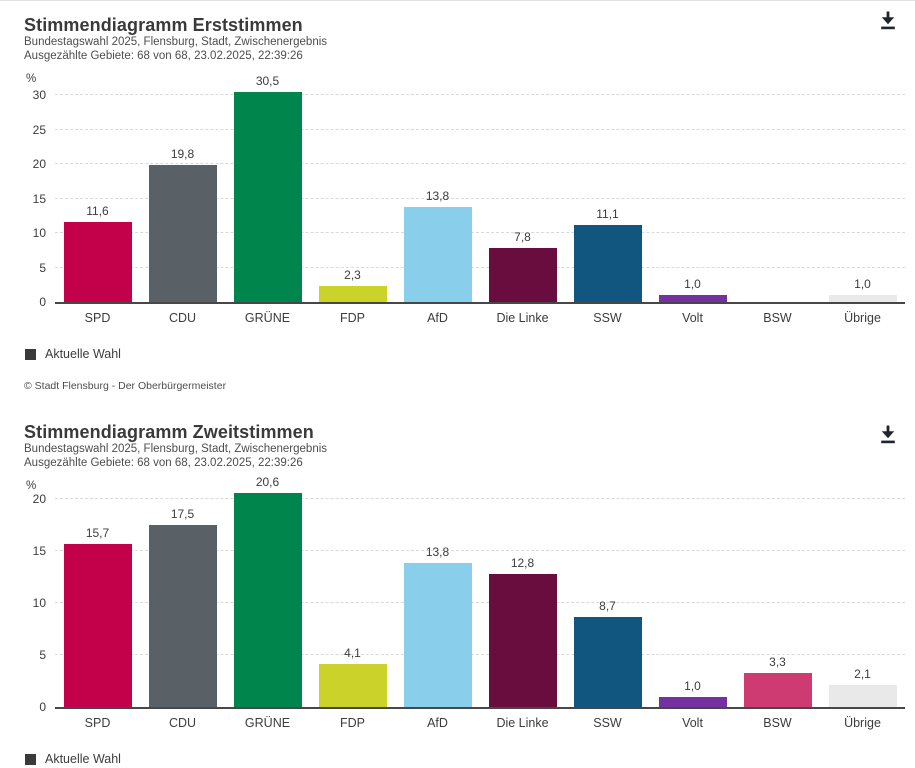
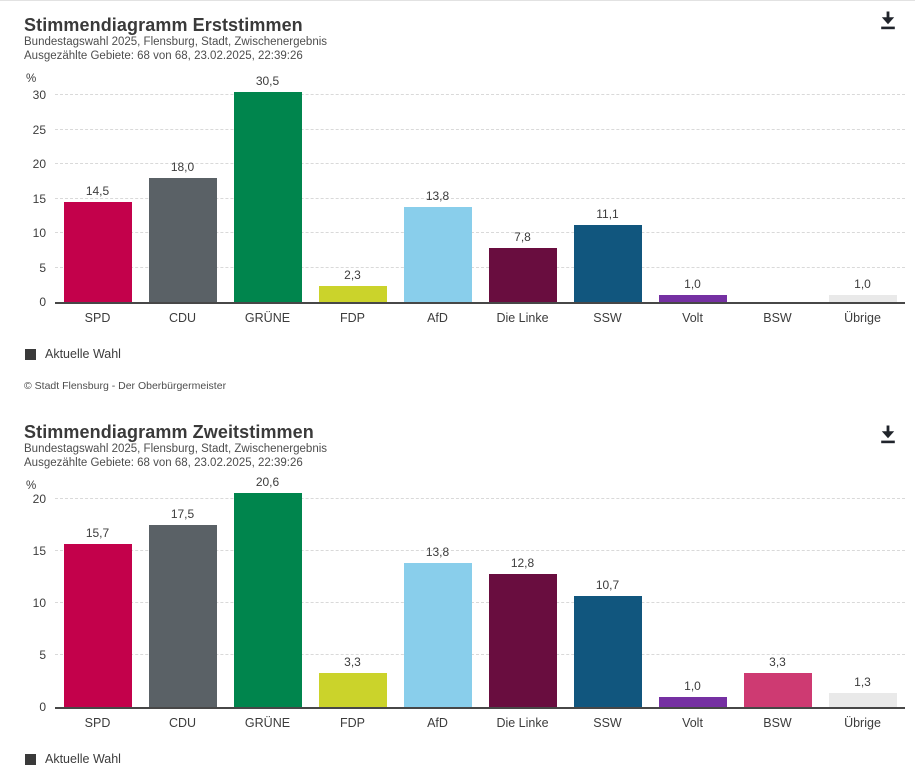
Stimmendiagramm Erststimmen/SPD: 11,6 -> 14,5
Stimmendiagramm Erststimmen/CDU: 19,8 -> 18,0
Stimmendiagramm Zweitstimmen/FDP: 4,1 -> 3,3
Stimmendiagramm Zweitstimmen/SSW: 8,7 -> 10,7
Stimmendiagramm Zweitstimmen/Übrige: 2,1 -> 1,3
